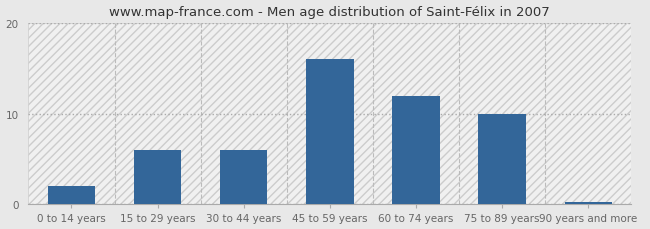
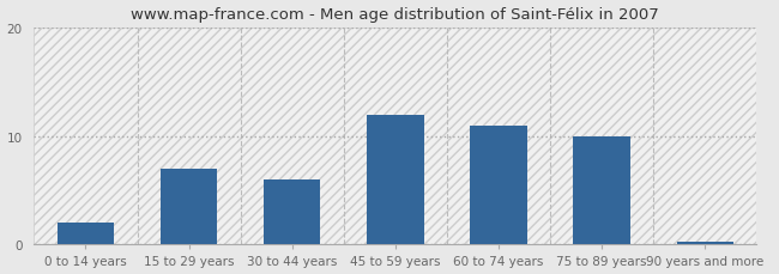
15 to 29 years: 6.0 -> 7.0
45 to 59 years: 16.0 -> 12.0
60 to 74 years: 12.0 -> 11.0
